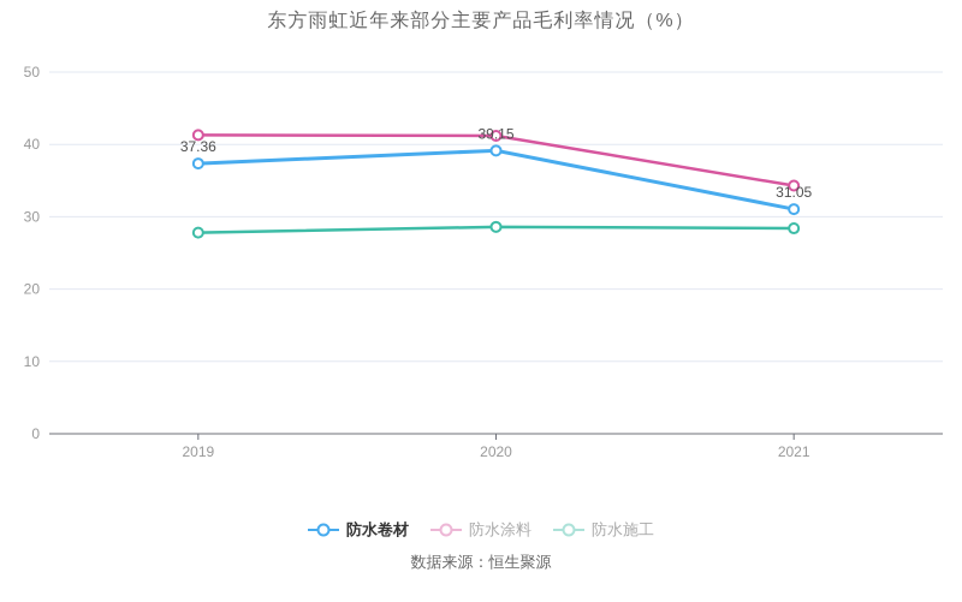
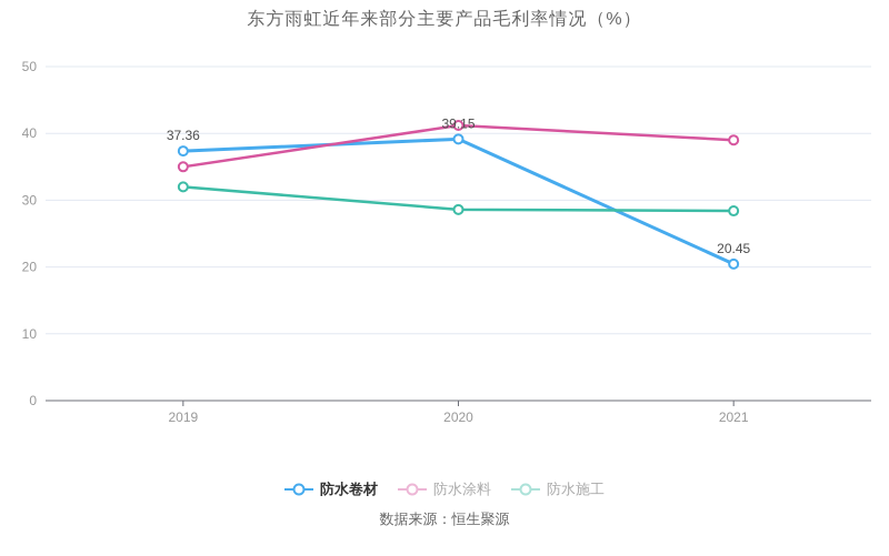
防水涂料/2019: 41 -> 35
防水施工/2019: 28 -> 32
防水卷材/2021: 31.05 -> 20.45
防水涂料/2021: 34 -> 39
